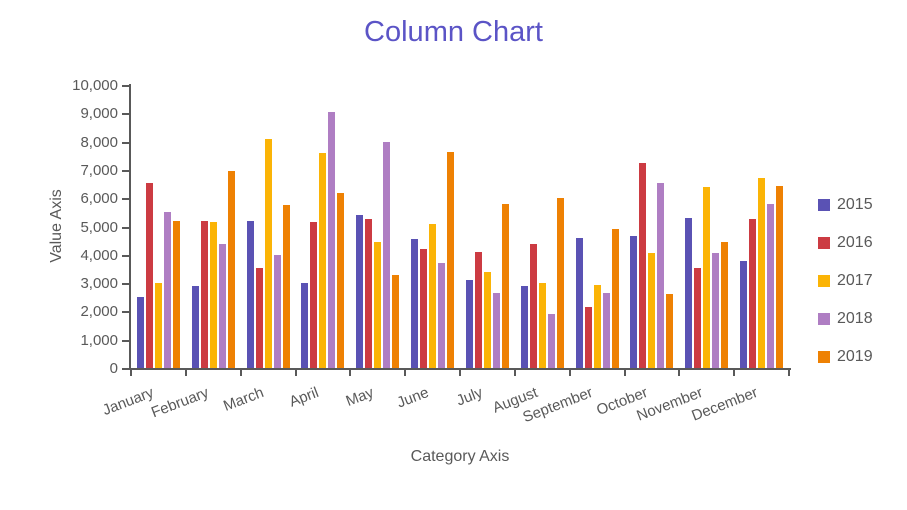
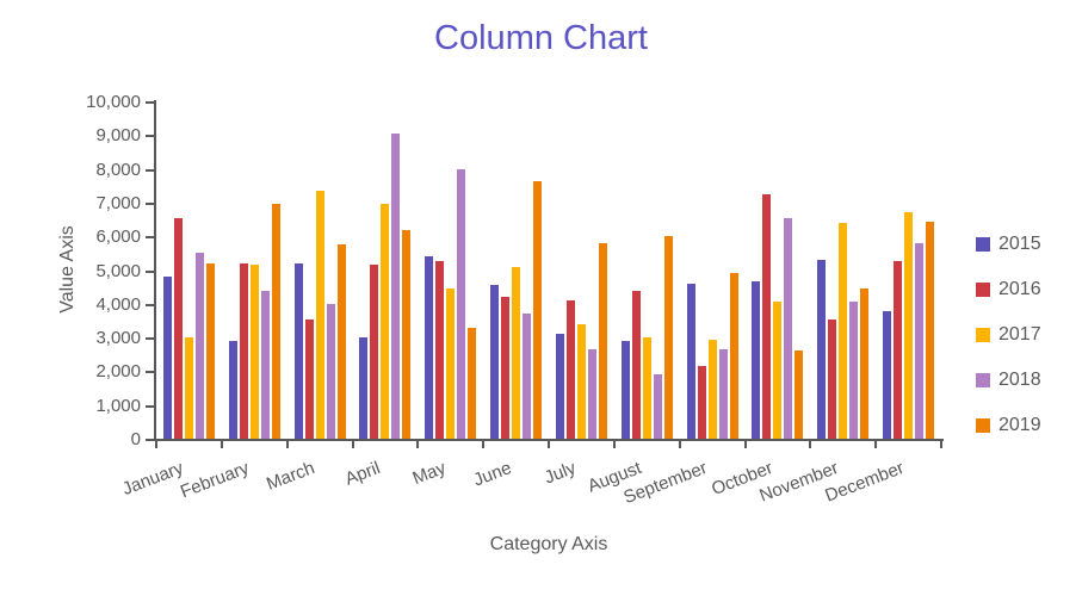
2015/January: 2500 -> 4800
2017/March: 8100 -> 7400
2017/April: 7600 -> 7000
